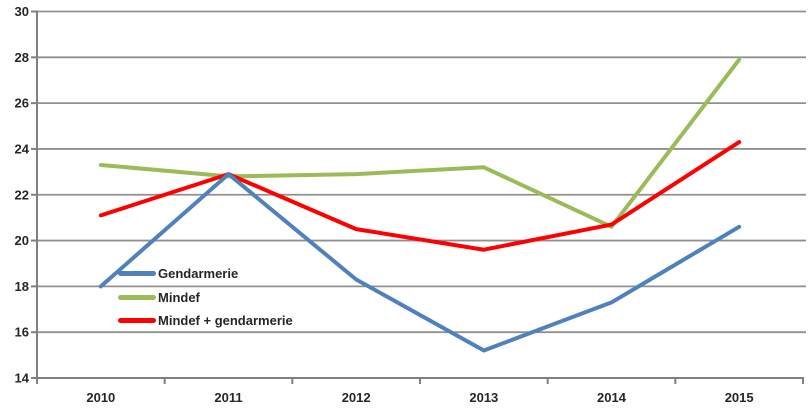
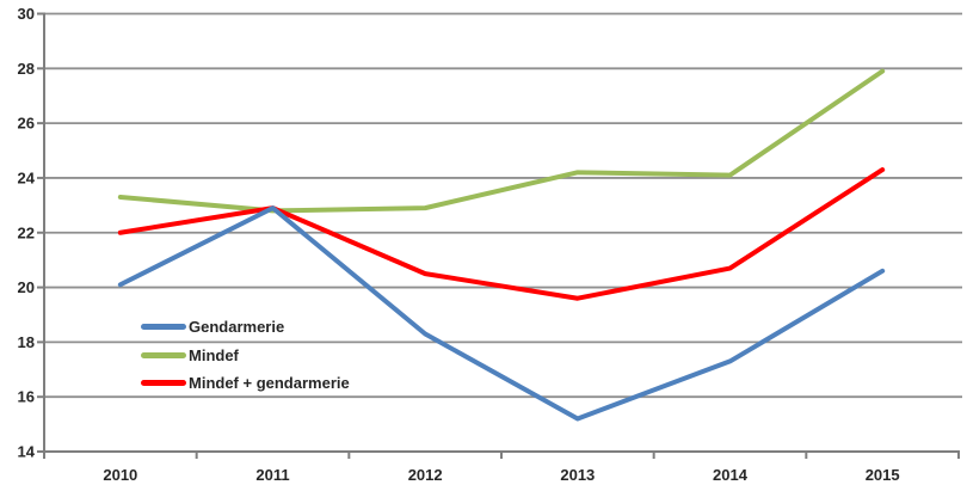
Gendarmerie/2010: 18.0 -> 20.1
Mindef + gendarmerie/2010: 21.1 -> 22.0
Mindef/2013: 23.2 -> 24.2
Mindef/2014: 20.6 -> 24.1
